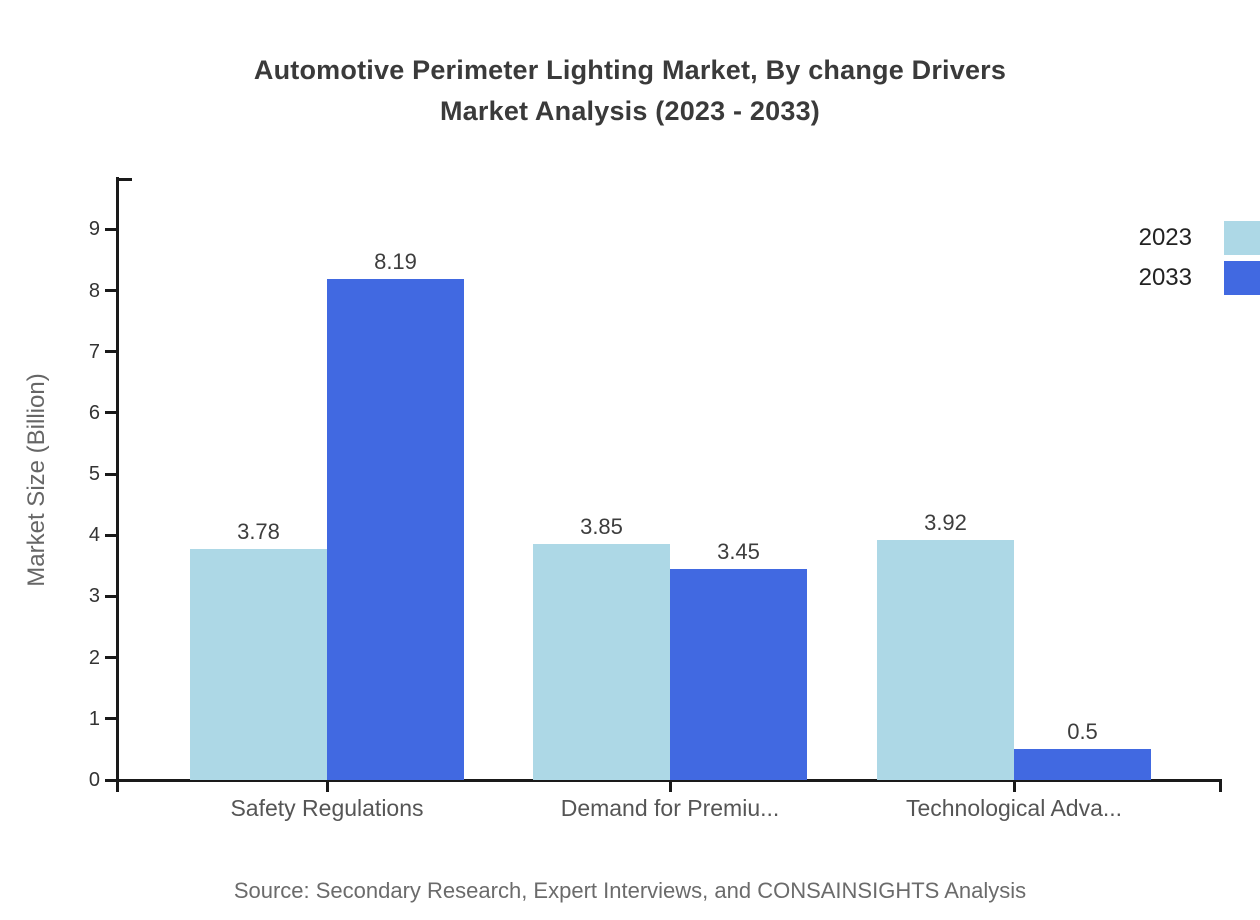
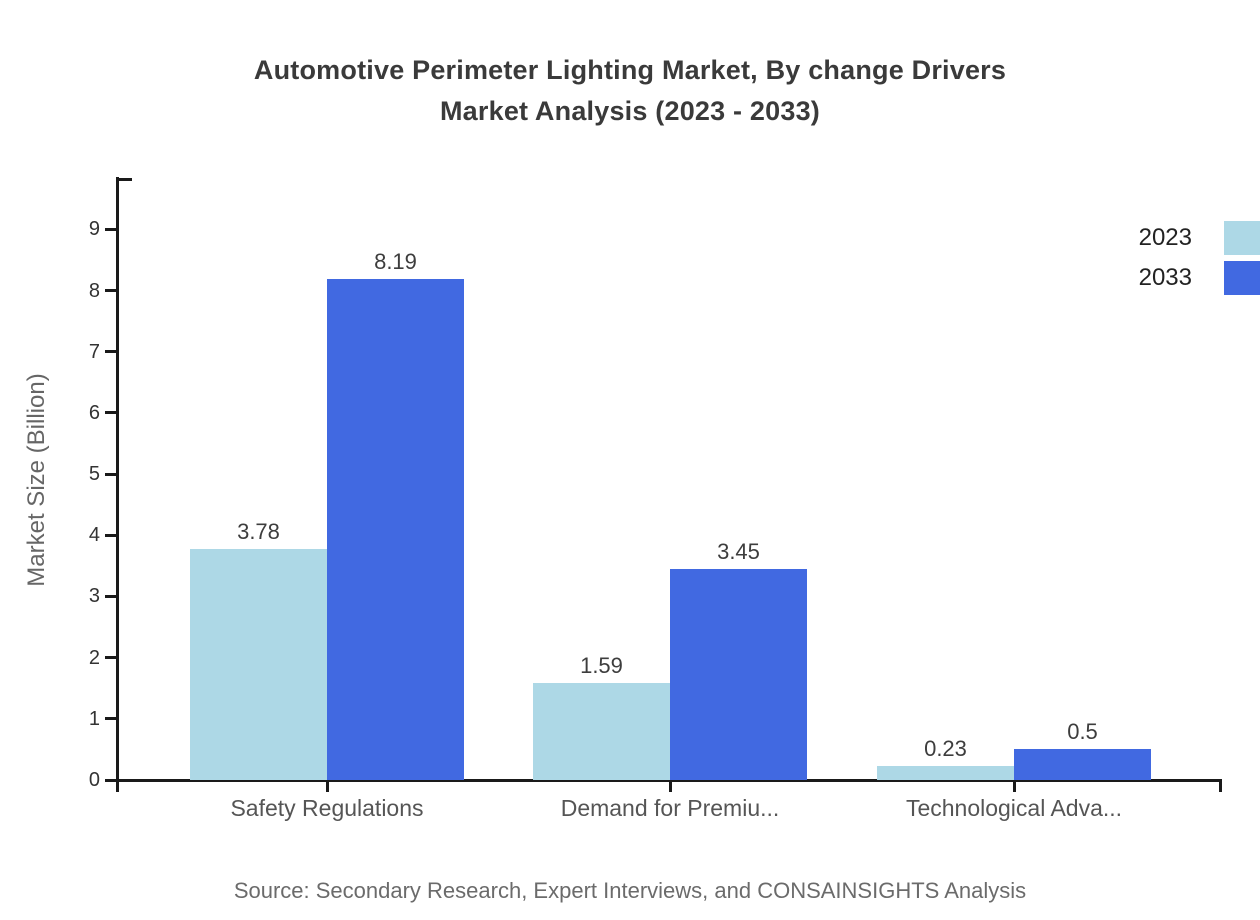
2023/Demand for Premiu...: 3.85 -> 1.59
2023/Technological Adva...: 3.92 -> 0.23
